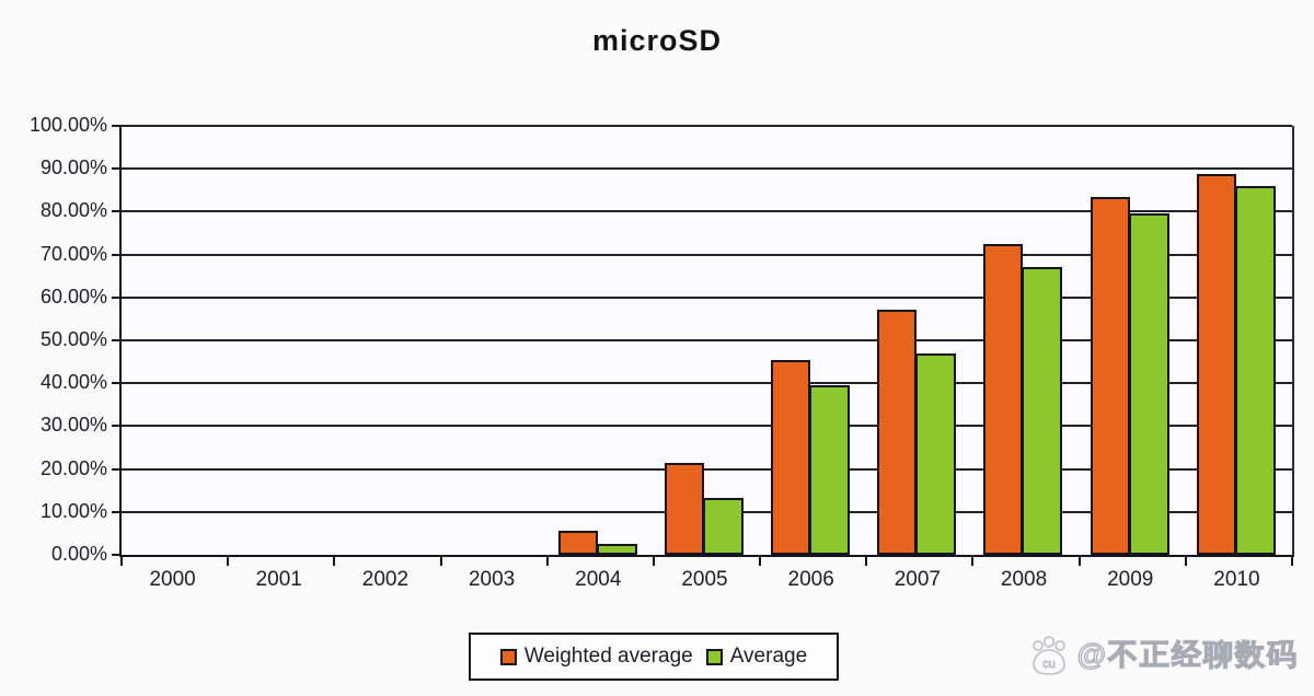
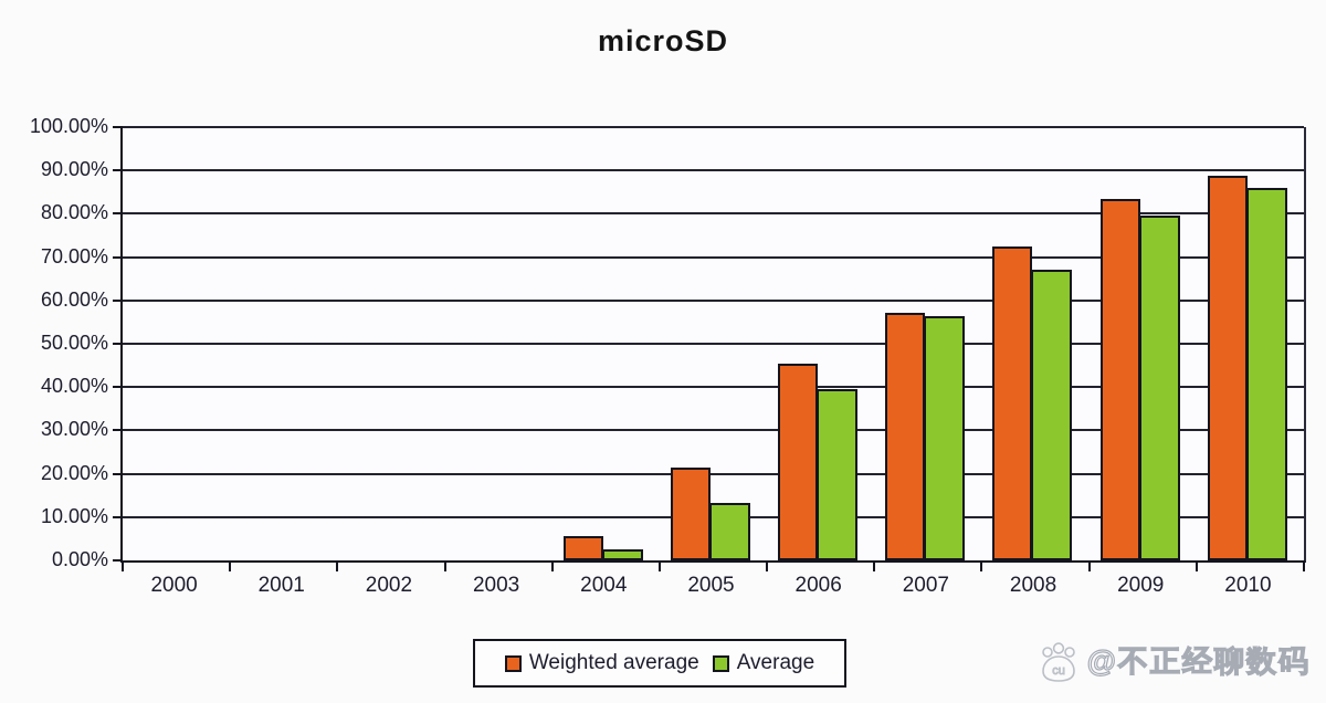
Average/2007: 47% -> 56%
